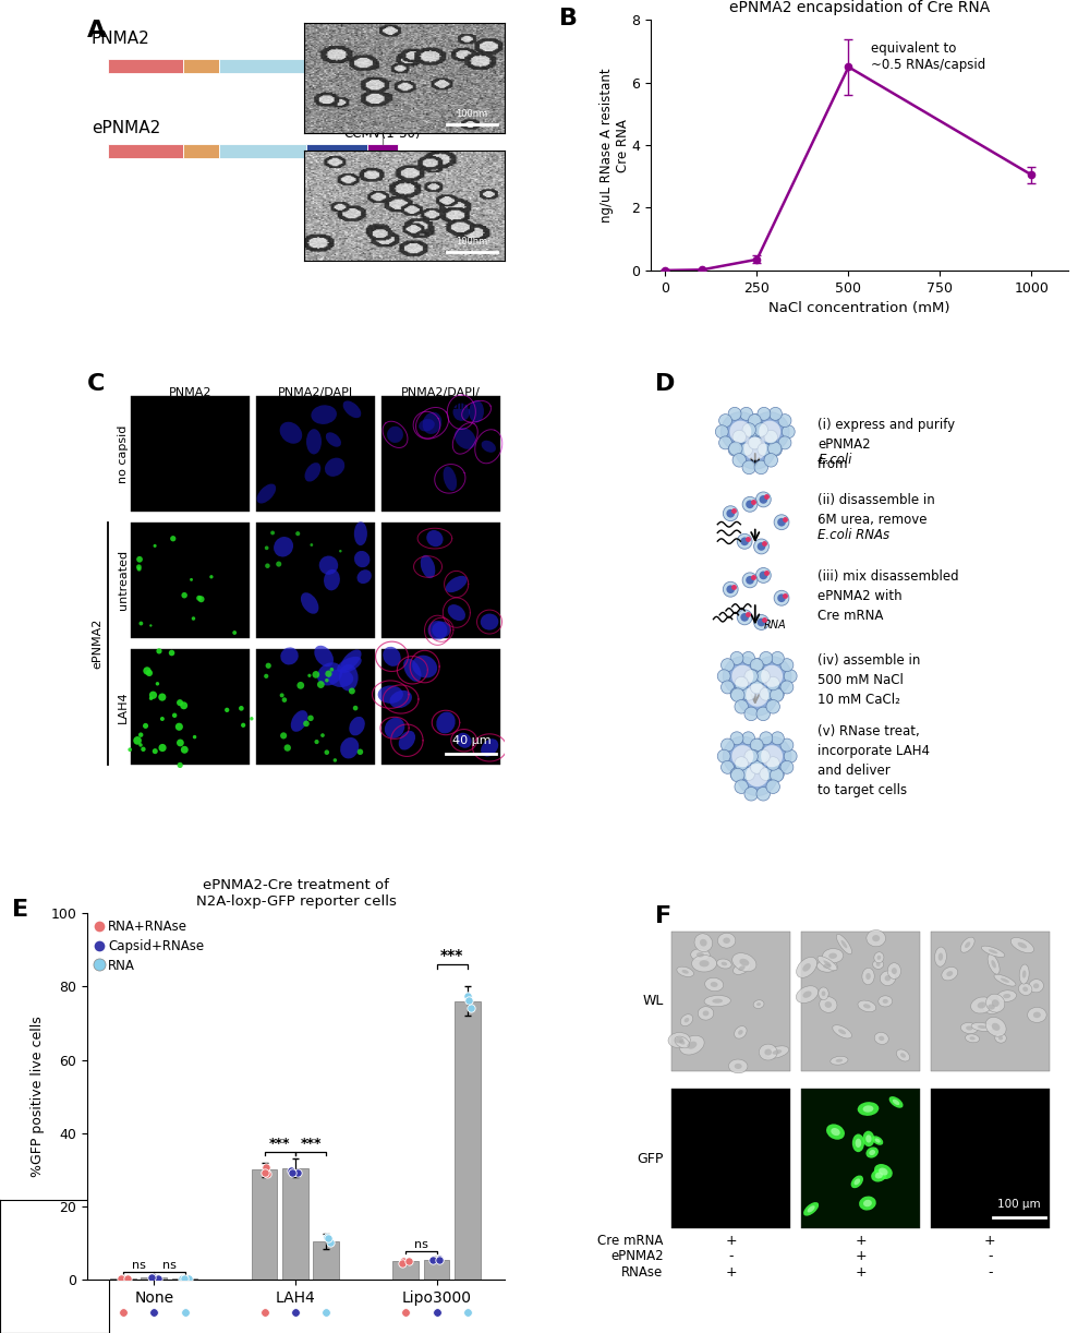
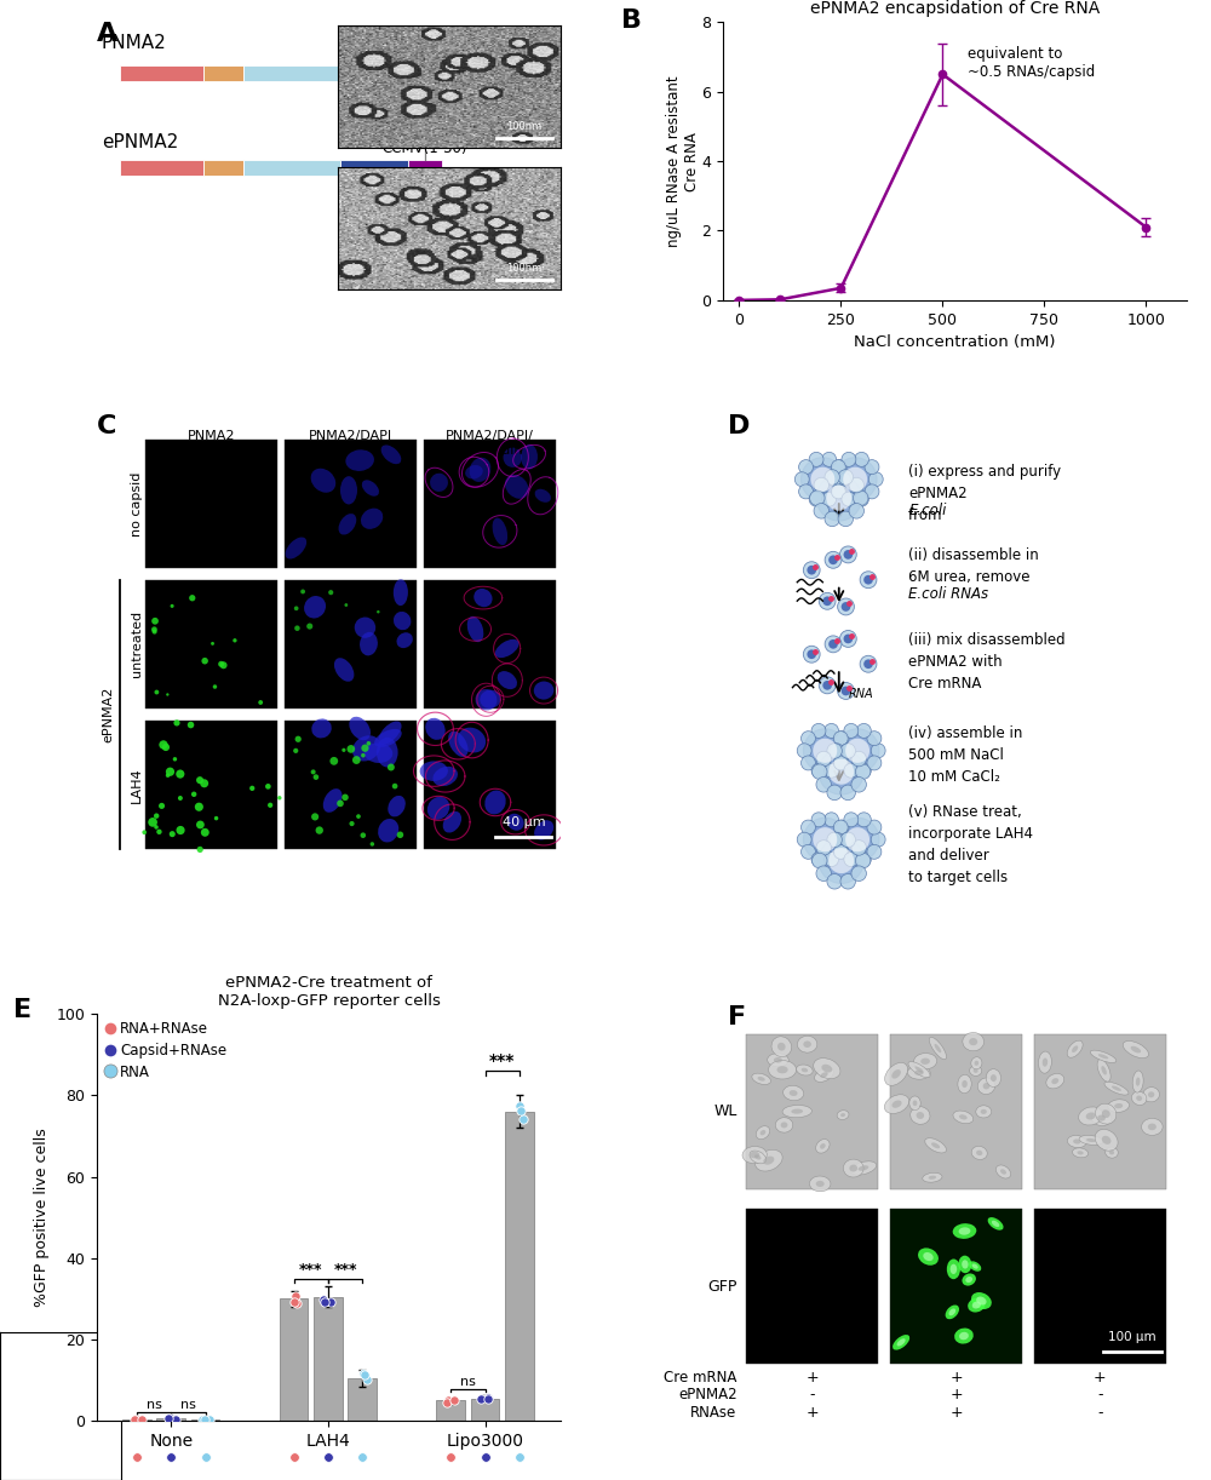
ePNMA2 encapsidation of Cre RNA/1000: 3.05 -> 2.10
